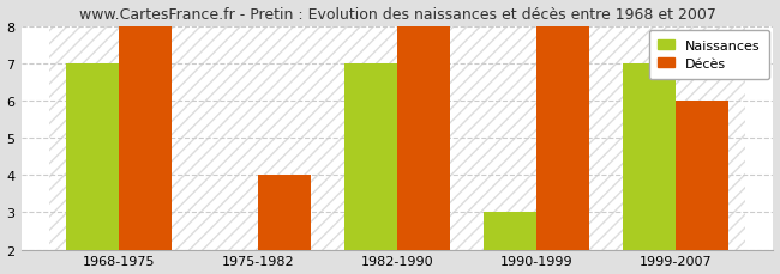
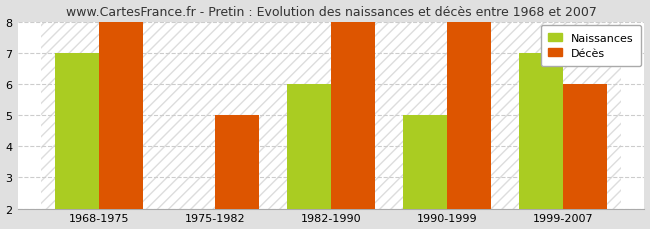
Décès/1975-1982: 4 -> 5
Naissances/1982-1990: 7 -> 6
Naissances/1990-1999: 3 -> 5
